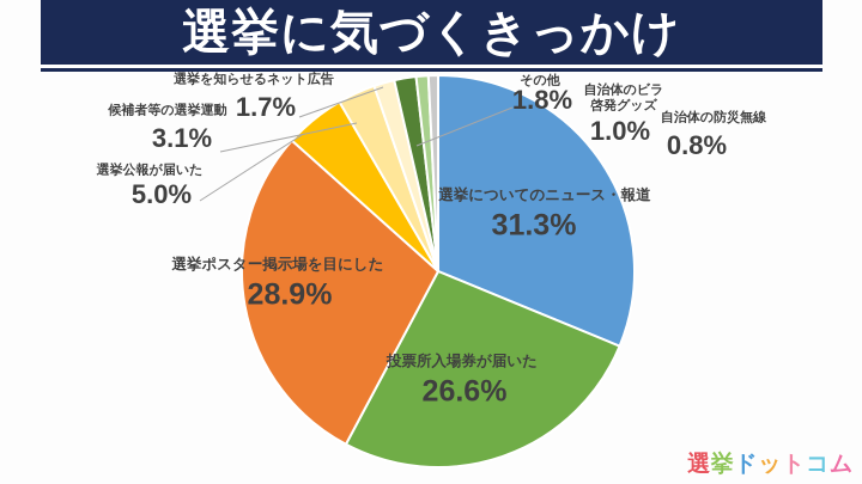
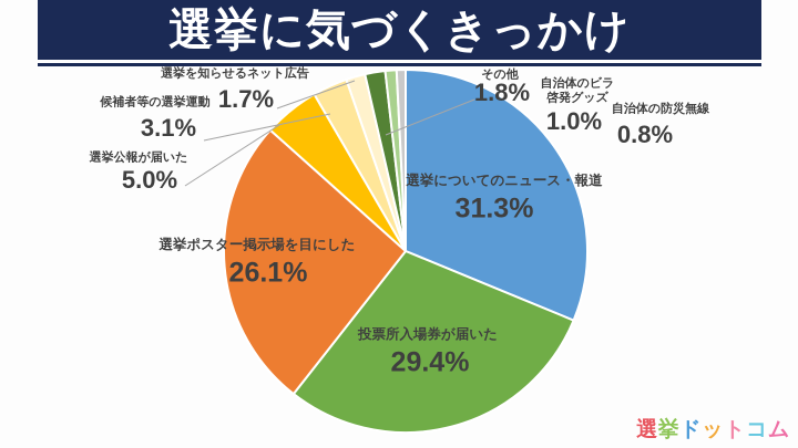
投票所入場券が届いた: 26.6% -> 29.4%
選挙ポスター掲示場を目にした: 28.9% -> 26.1%
